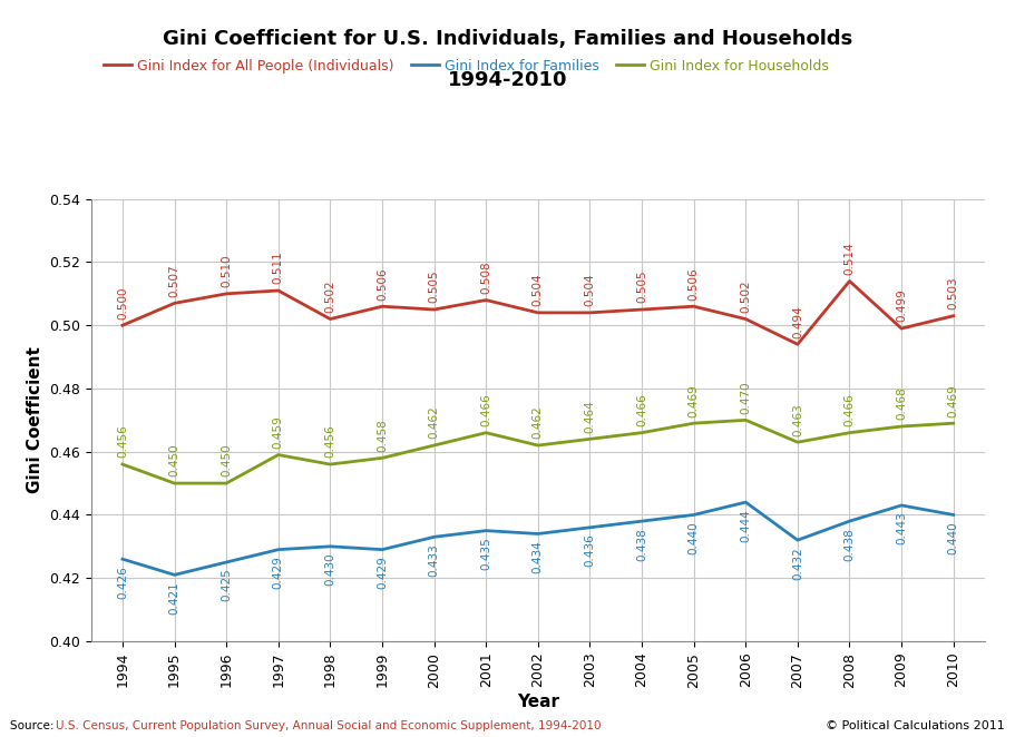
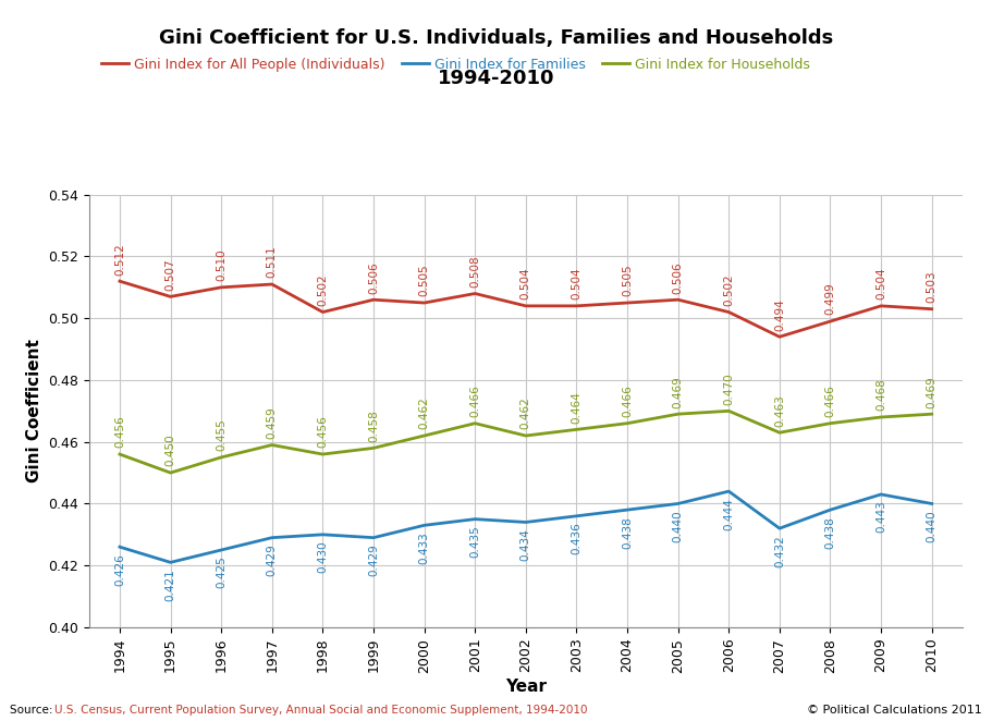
Gini Index for All People (Individuals)/1994: 0.500 -> 0.512
Gini Index for Households/1996: 0.450 -> 0.455
Gini Index for All People (Individuals)/2008: 0.514 -> 0.499
Gini Index for All People (Individuals)/2009: 0.499 -> 0.504
